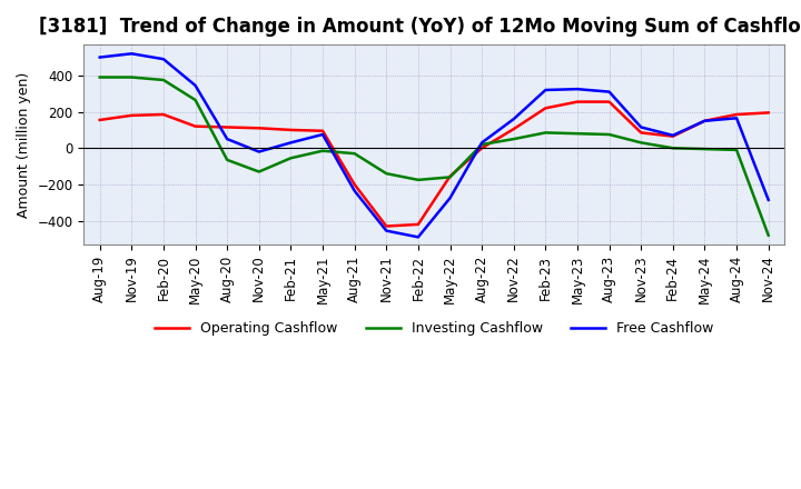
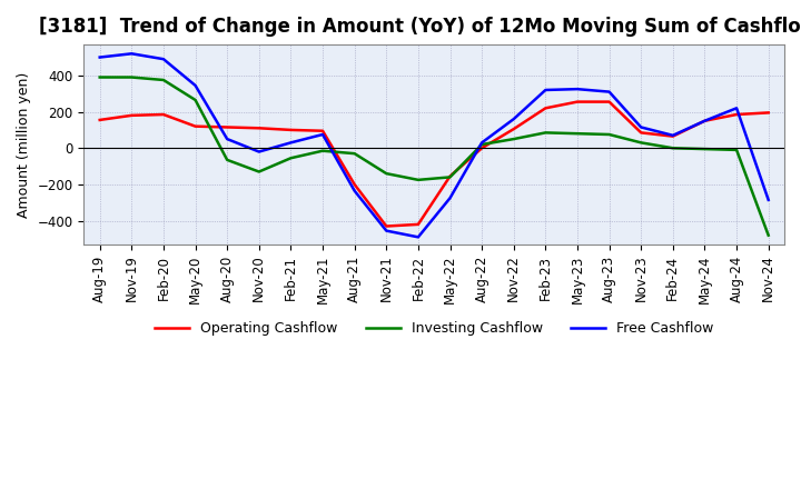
Free Cashflow/Aug-24: 160 -> 220
